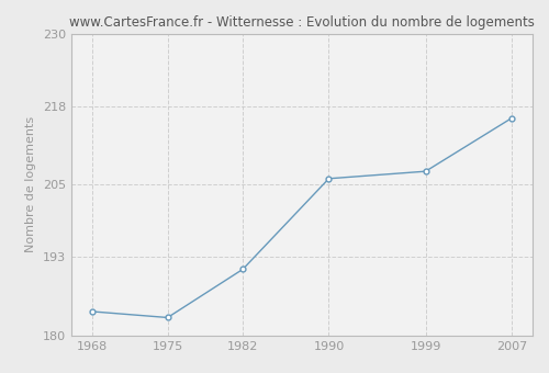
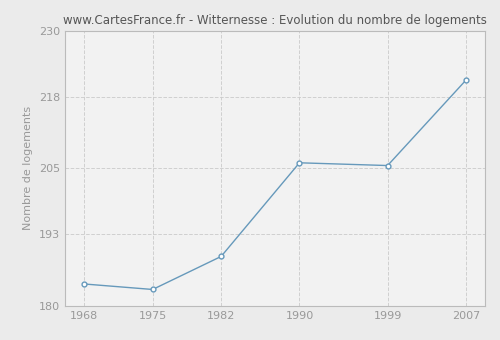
1982: 191.0 -> 189.0
1999: 207.2 -> 205.5
2007: 216.0 -> 221.0
